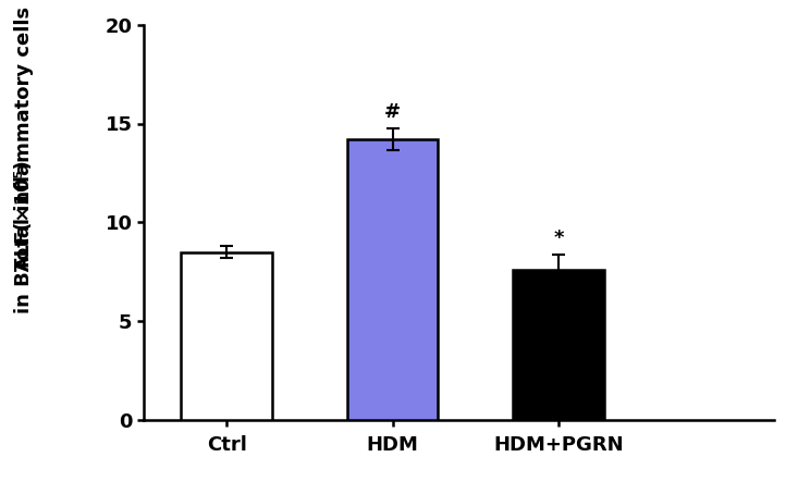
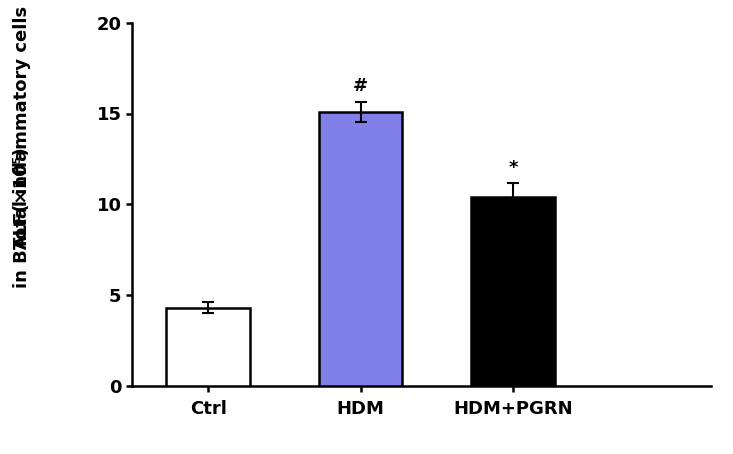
Ctrl: 8.5 -> 4.3
HDM: 14.2 -> 15.1
HDM+PGRN: 7.6 -> 10.4
